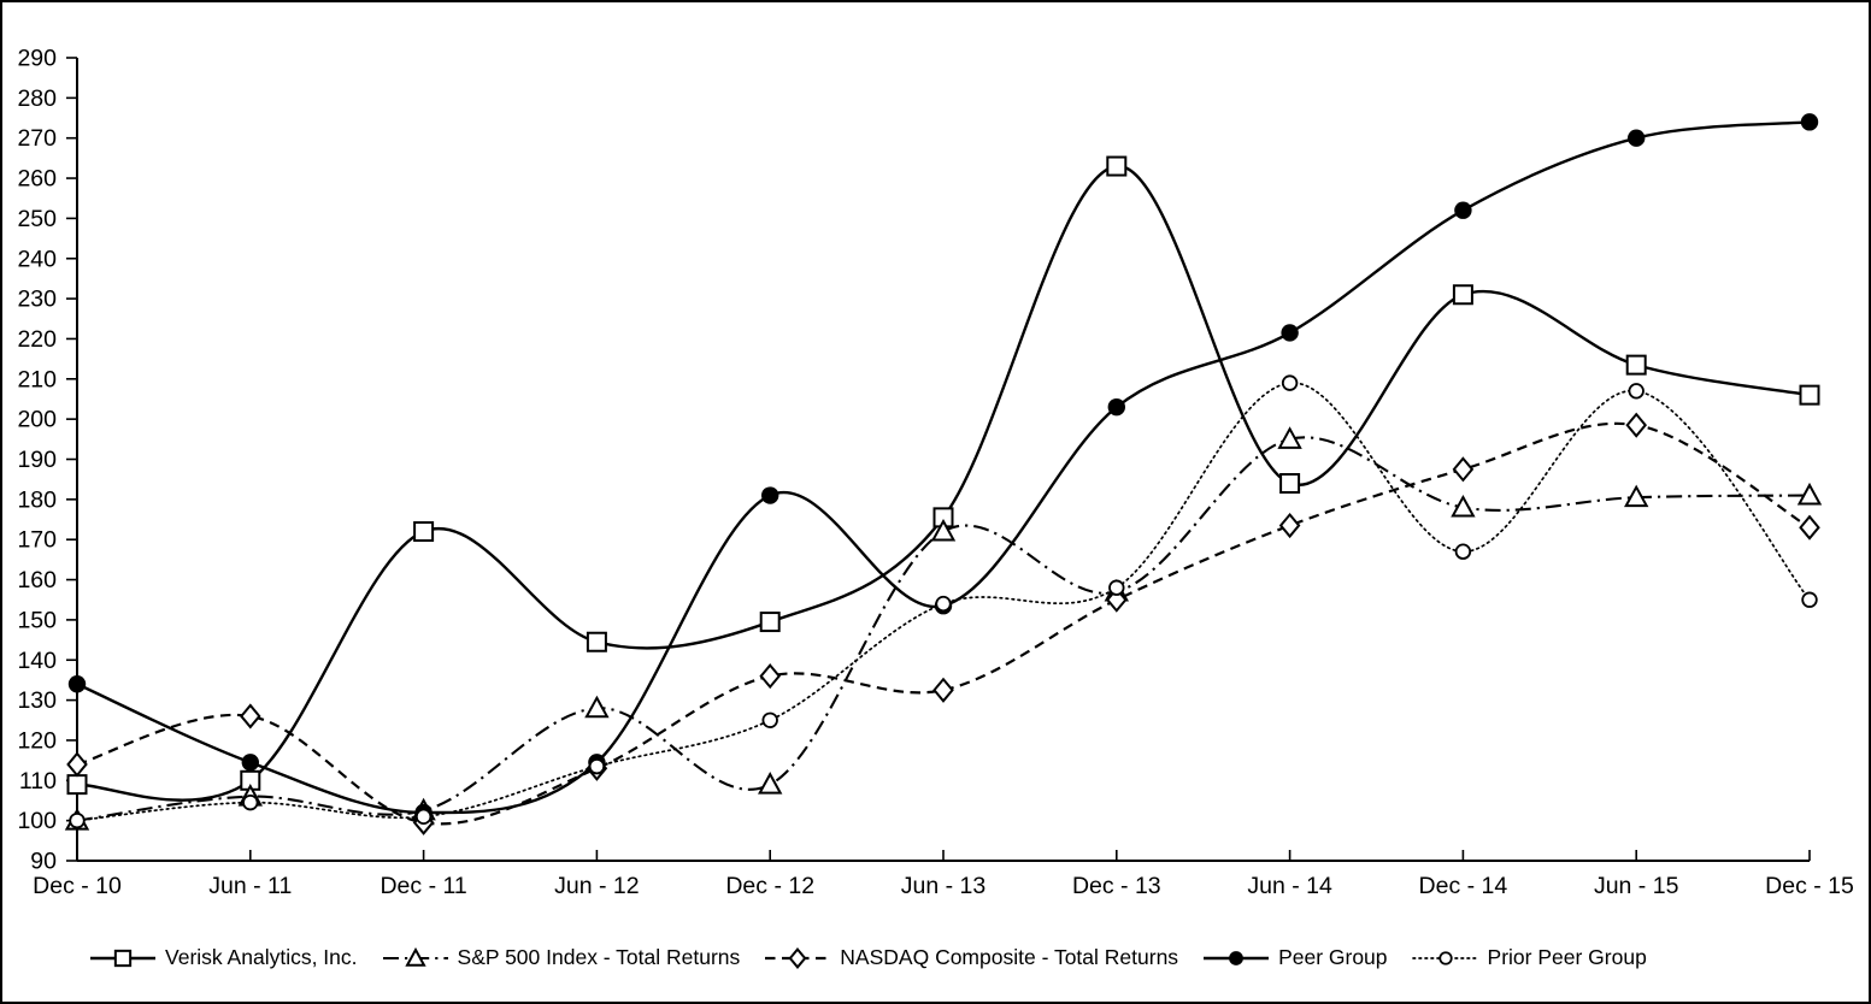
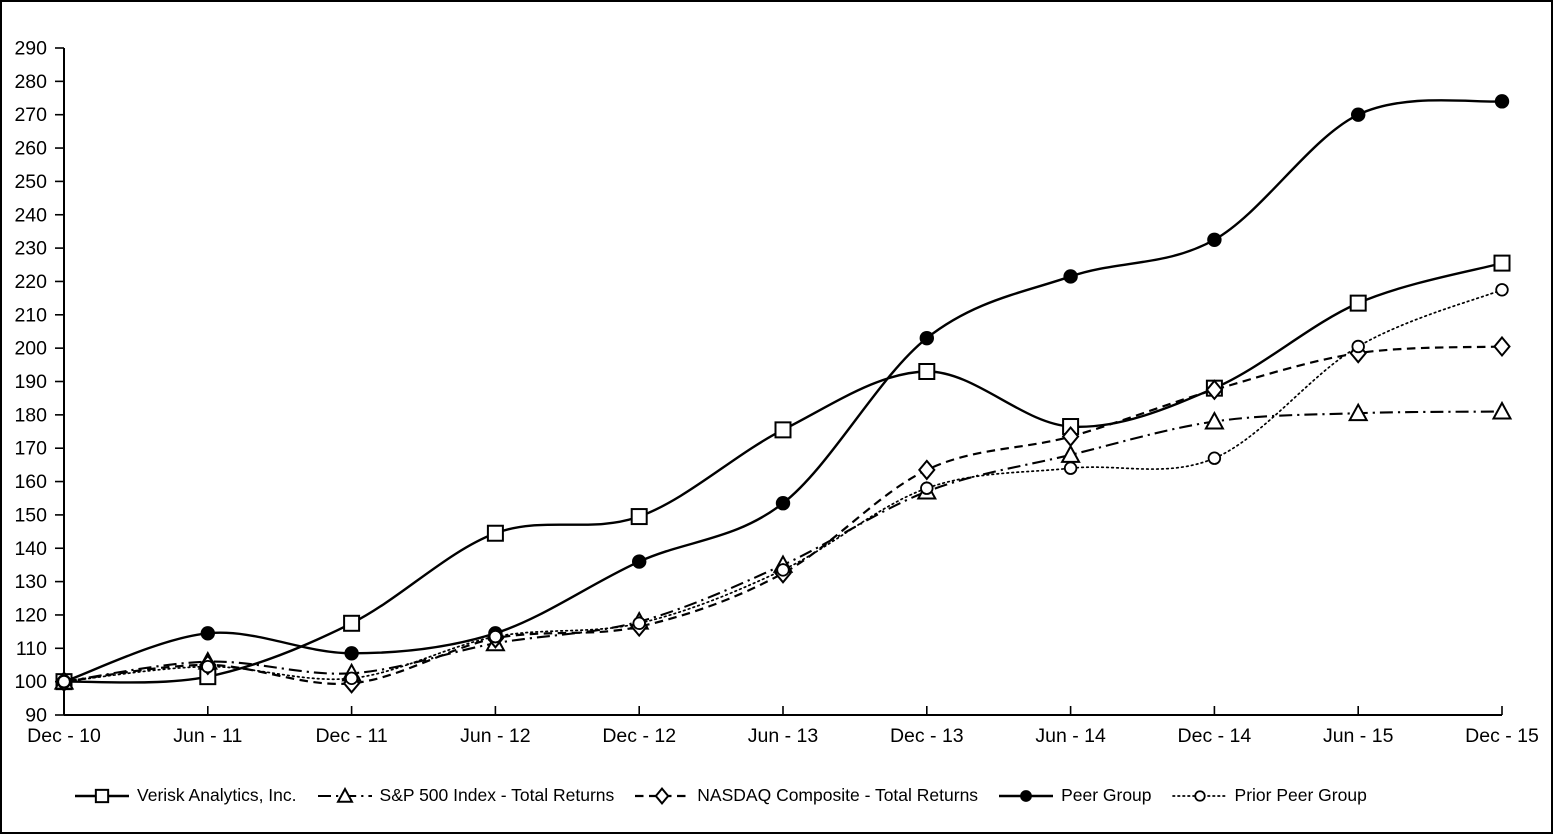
Verisk Analytics, Inc./Dec - 10: 109 -> 100
NASDAQ Composite - Total Returns/Dec - 10: 114 -> 100
Peer Group/Dec - 10: 134 -> 100
Verisk Analytics, Inc./Jun - 11: 110 -> 102
NASDAQ Composite - Total Returns/Jun - 11: 126 -> 105
Verisk Analytics, Inc./Dec - 11: 172 -> 118
Peer Group/Dec - 11: 102 -> 108
S&P 500 Index - Total Returns/Jun - 12: 128 -> 112
S&P 500 Index - Total Returns/Dec - 12: 109 -> 118
NASDAQ Composite - Total Returns/Dec - 12: 136 -> 116
Peer Group/Dec - 12: 181 -> 136
Prior Peer Group/Dec - 12: 125 -> 118
S&P 500 Index - Total Returns/Jun - 13: 172 -> 135
Prior Peer Group/Jun - 13: 154 -> 134
Verisk Analytics, Inc./Dec - 13: 263 -> 193
NASDAQ Composite - Total Returns/Dec - 13: 155 -> 164
Verisk Analytics, Inc./Jun - 14: 184 -> 176
S&P 500 Index - Total Returns/Jun - 14: 195 -> 168
Prior Peer Group/Jun - 14: 209 -> 164
Verisk Analytics, Inc./Dec - 14: 231 -> 188
Peer Group/Dec - 14: 252 -> 232
Prior Peer Group/Jun - 15: 207 -> 200
Verisk Analytics, Inc./Dec - 15: 206 -> 226
NASDAQ Composite - Total Returns/Dec - 15: 173 -> 200
Prior Peer Group/Dec - 15: 155 -> 218
